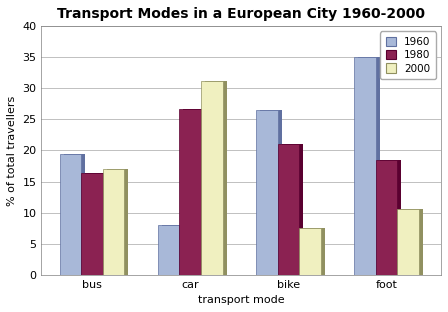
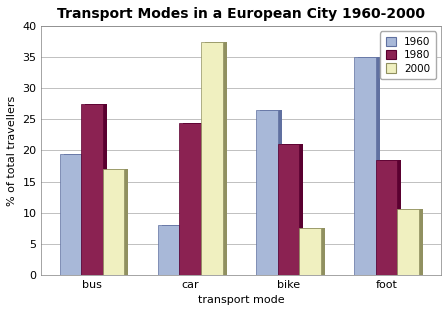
1980/bus: 16.4 -> 27.5
1980/car: 26.6 -> 24.5
2000/car: 31.2 -> 37.5
